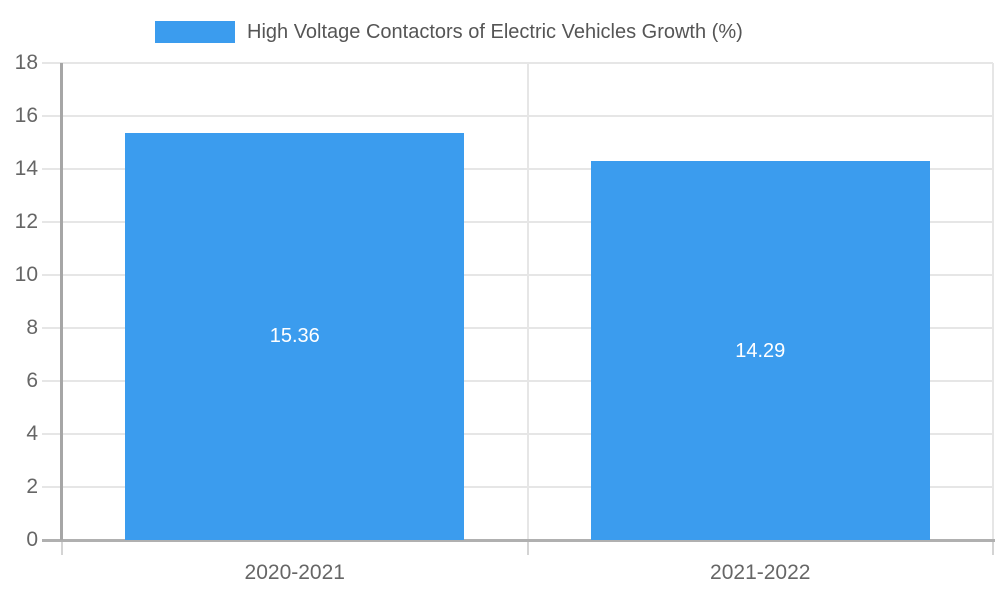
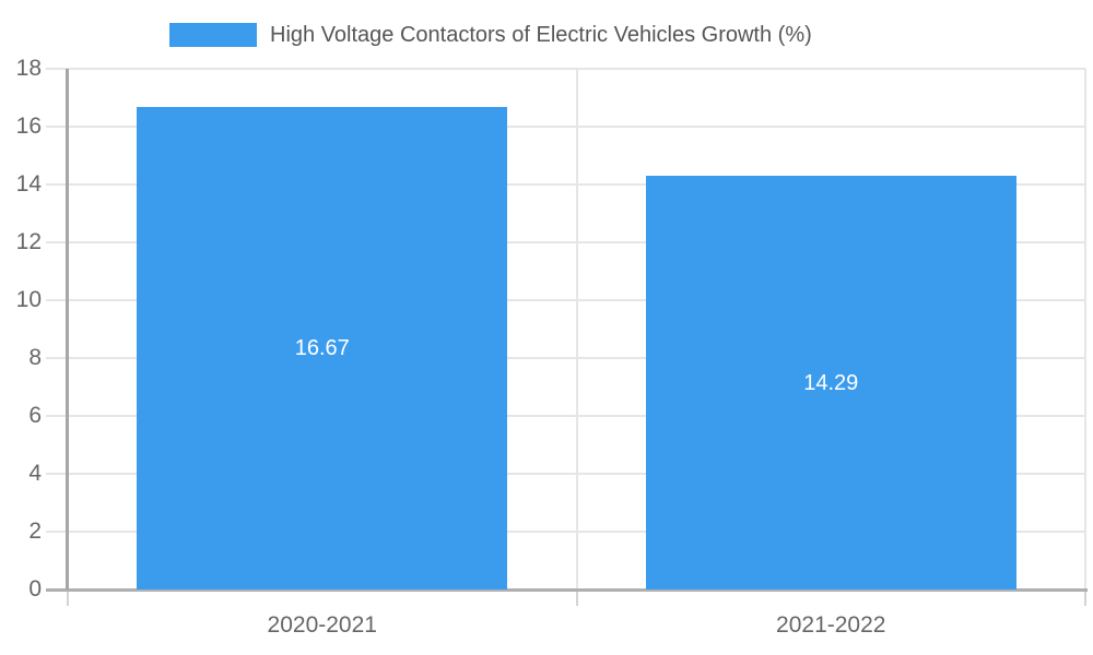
2020-2021: 15.36 -> 16.67
